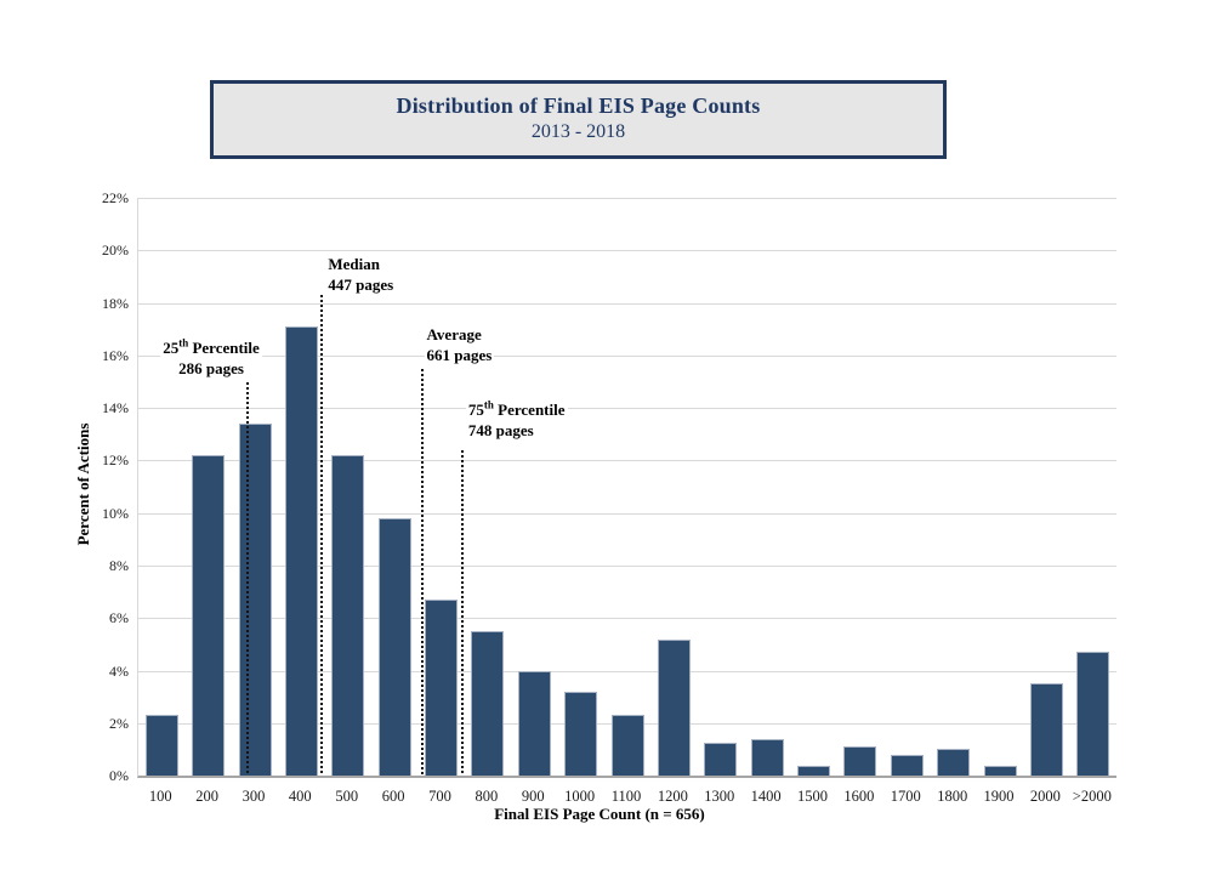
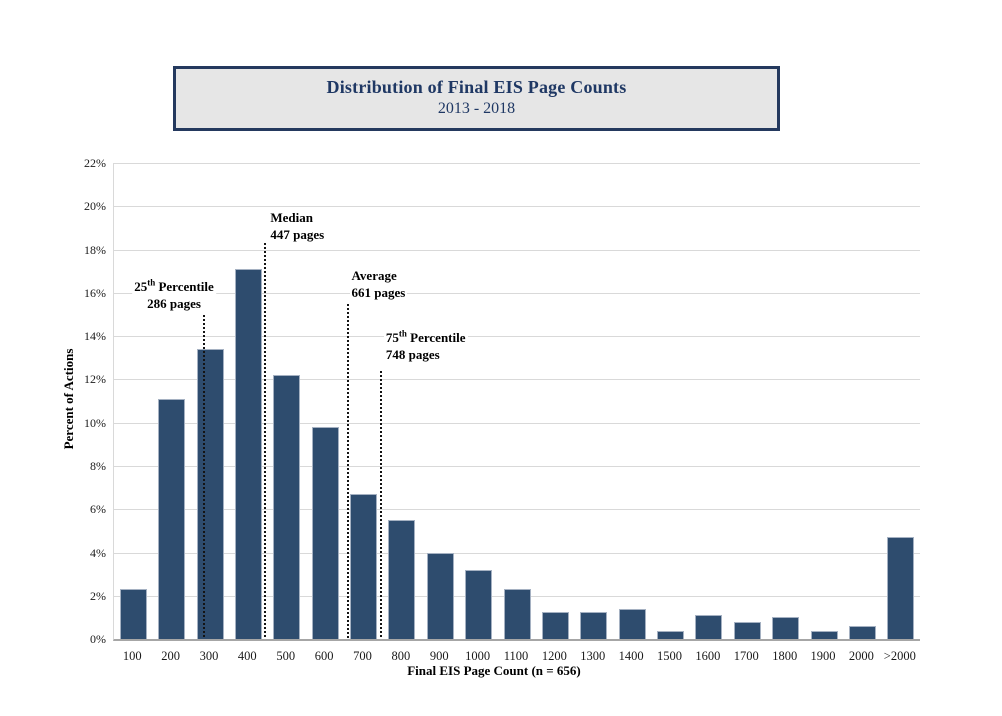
200: 12.2% -> 11.1%
1200: 5.2% -> 1.2%
2000: 3.5% -> 0.6%
